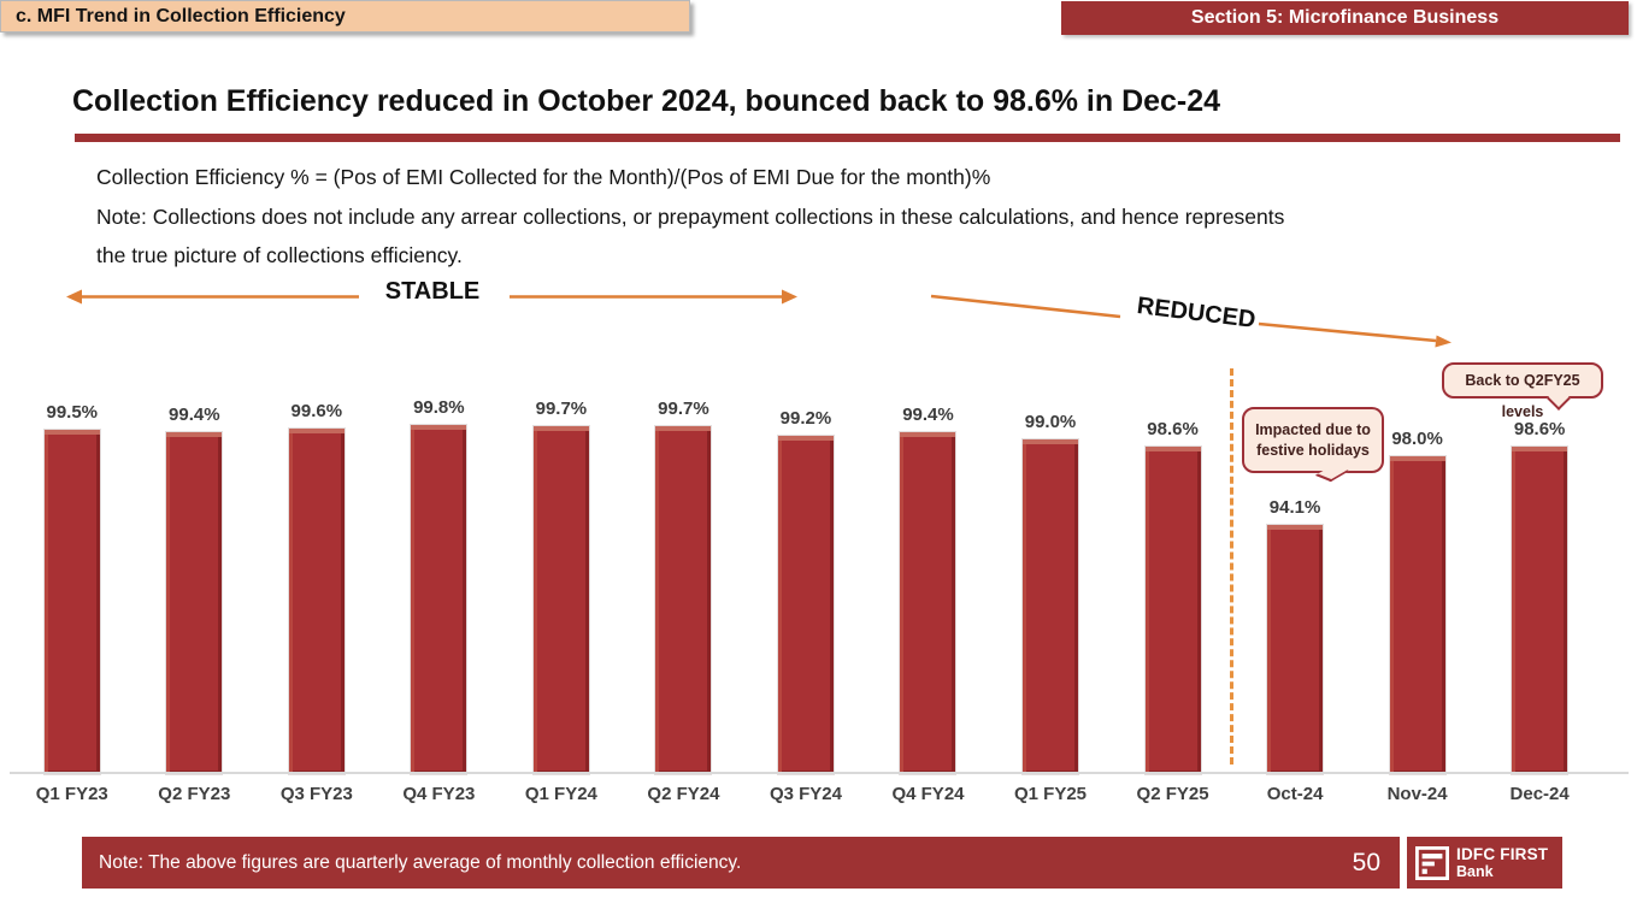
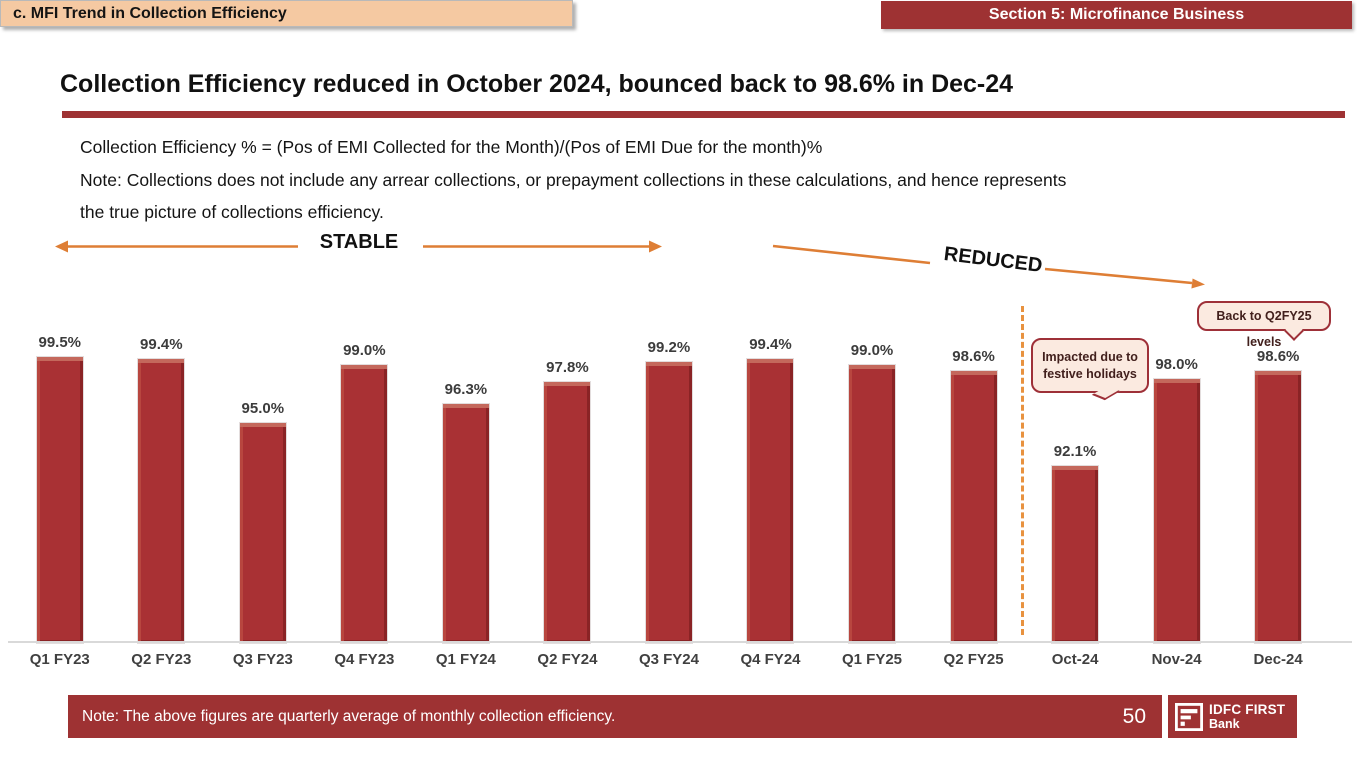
Q3 FY23: 99.6% -> 95.0%
Q4 FY23: 99.8% -> 99.0%
Q1 FY24: 99.7% -> 96.3%
Q2 FY24: 99.7% -> 97.8%
Oct-24: 94.1% -> 92.1%
